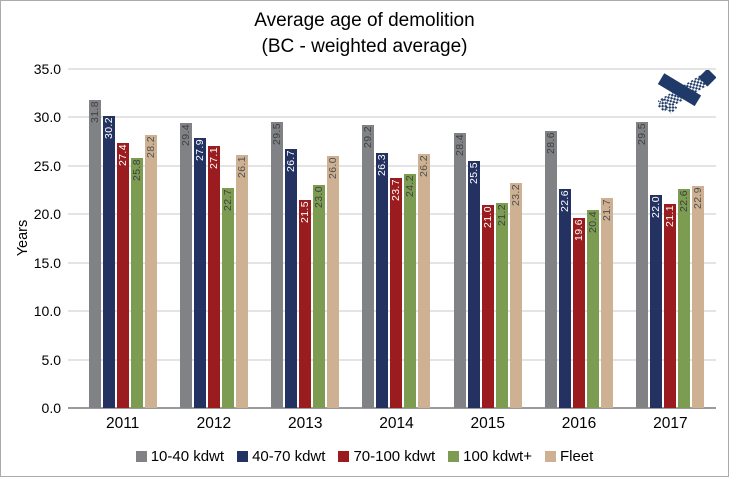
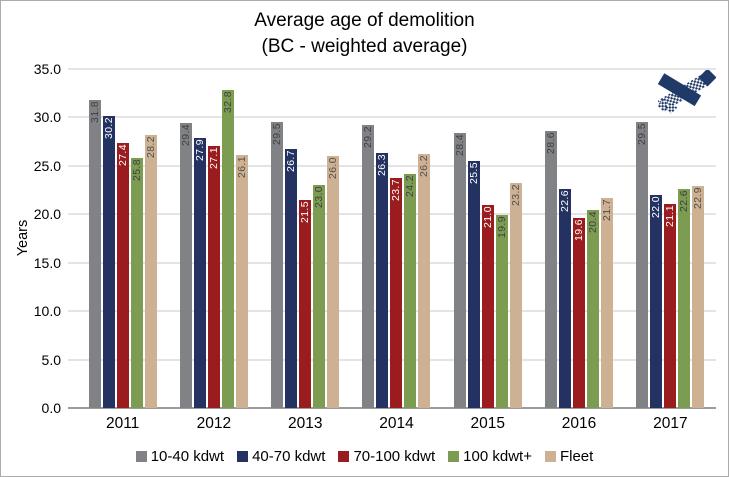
100 kdwt+/2012: 22.7 -> 32.8
100 kdwt+/2015: 21.2 -> 19.9
